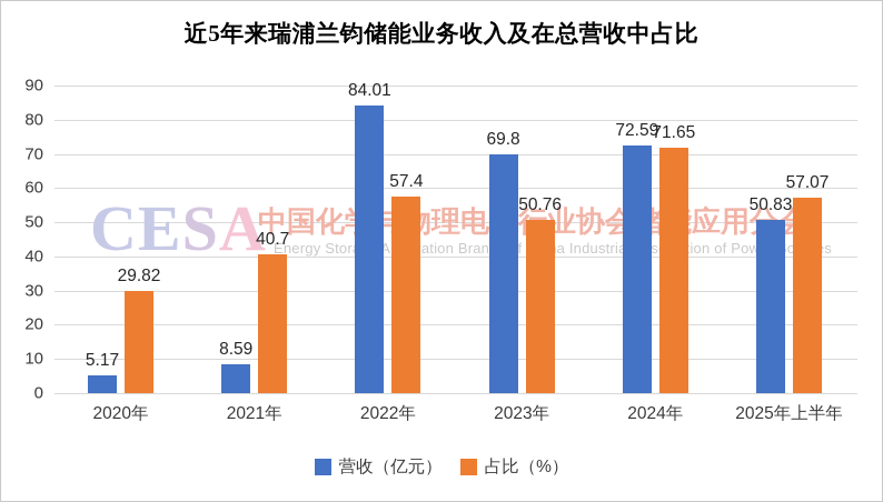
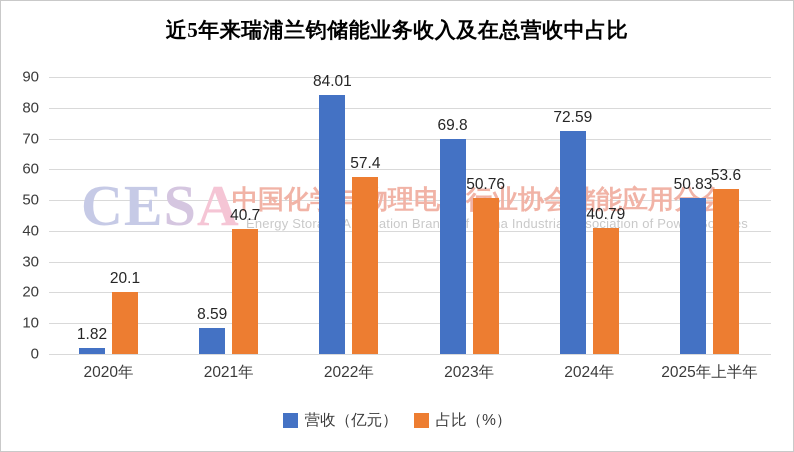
营收（亿元）/2020年: 5.17 -> 1.82
占比（%）/2020年: 29.82 -> 20.1
占比（%）/2024年: 71.65 -> 40.79
占比（%）/2025年上半年: 57.07 -> 53.6
